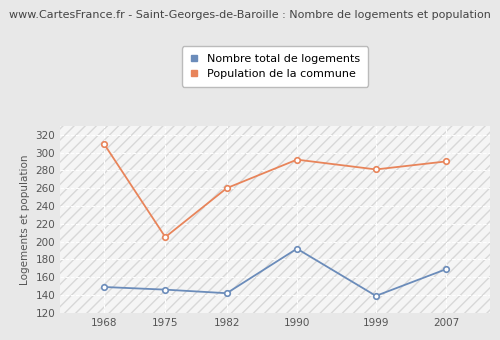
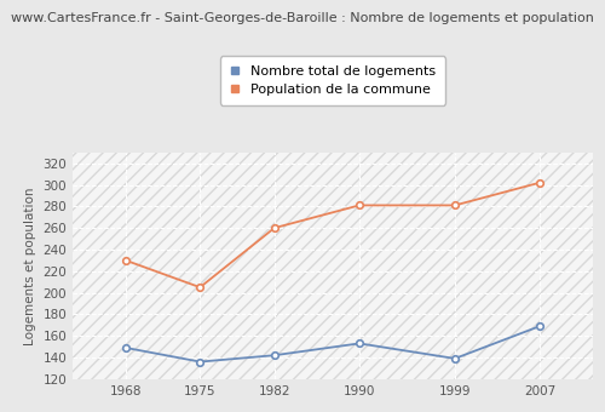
Population de la commune/1968: 310 -> 230
Nombre total de logements/1975: 146 -> 136
Nombre total de logements/1990: 192 -> 153
Population de la commune/1990: 292 -> 281
Population de la commune/2007: 290 -> 302
